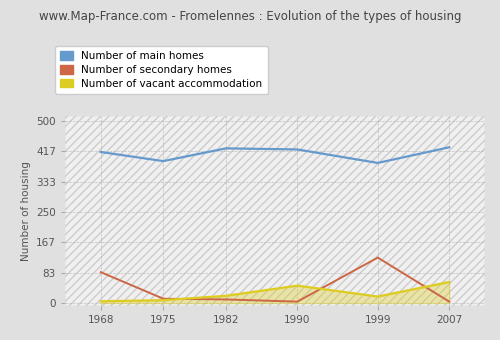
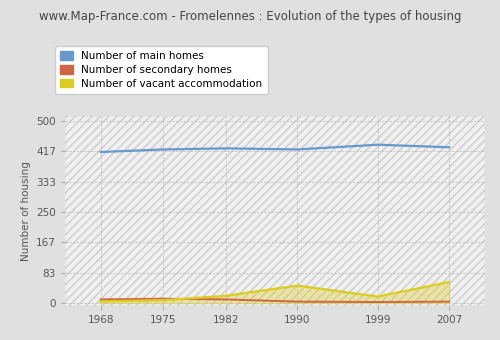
Number of secondary homes/1968: 85 -> 10
Number of main homes/1975: 390 -> 422
Number of main homes/1999: 385 -> 435
Number of secondary homes/1999: 125 -> 3
